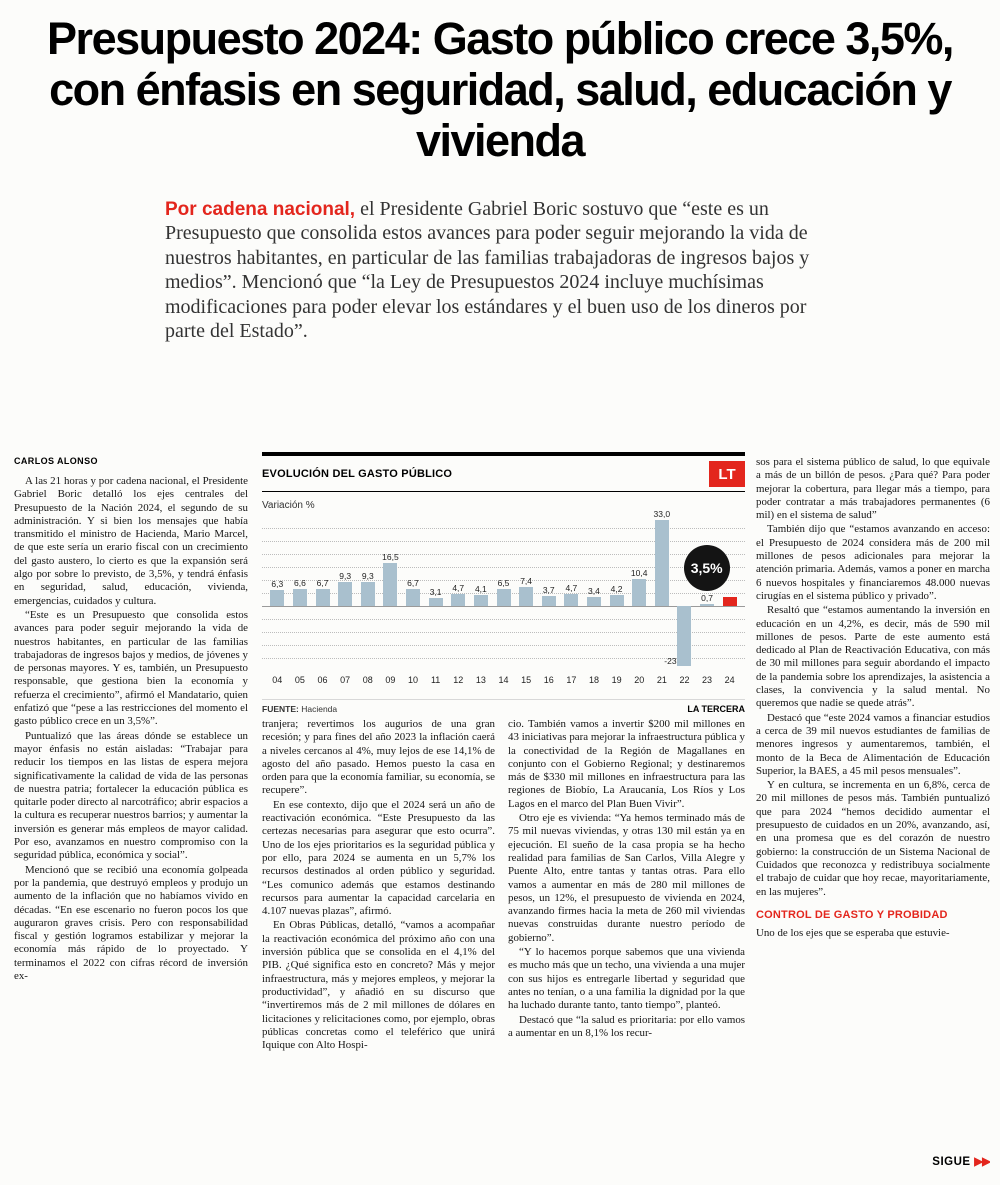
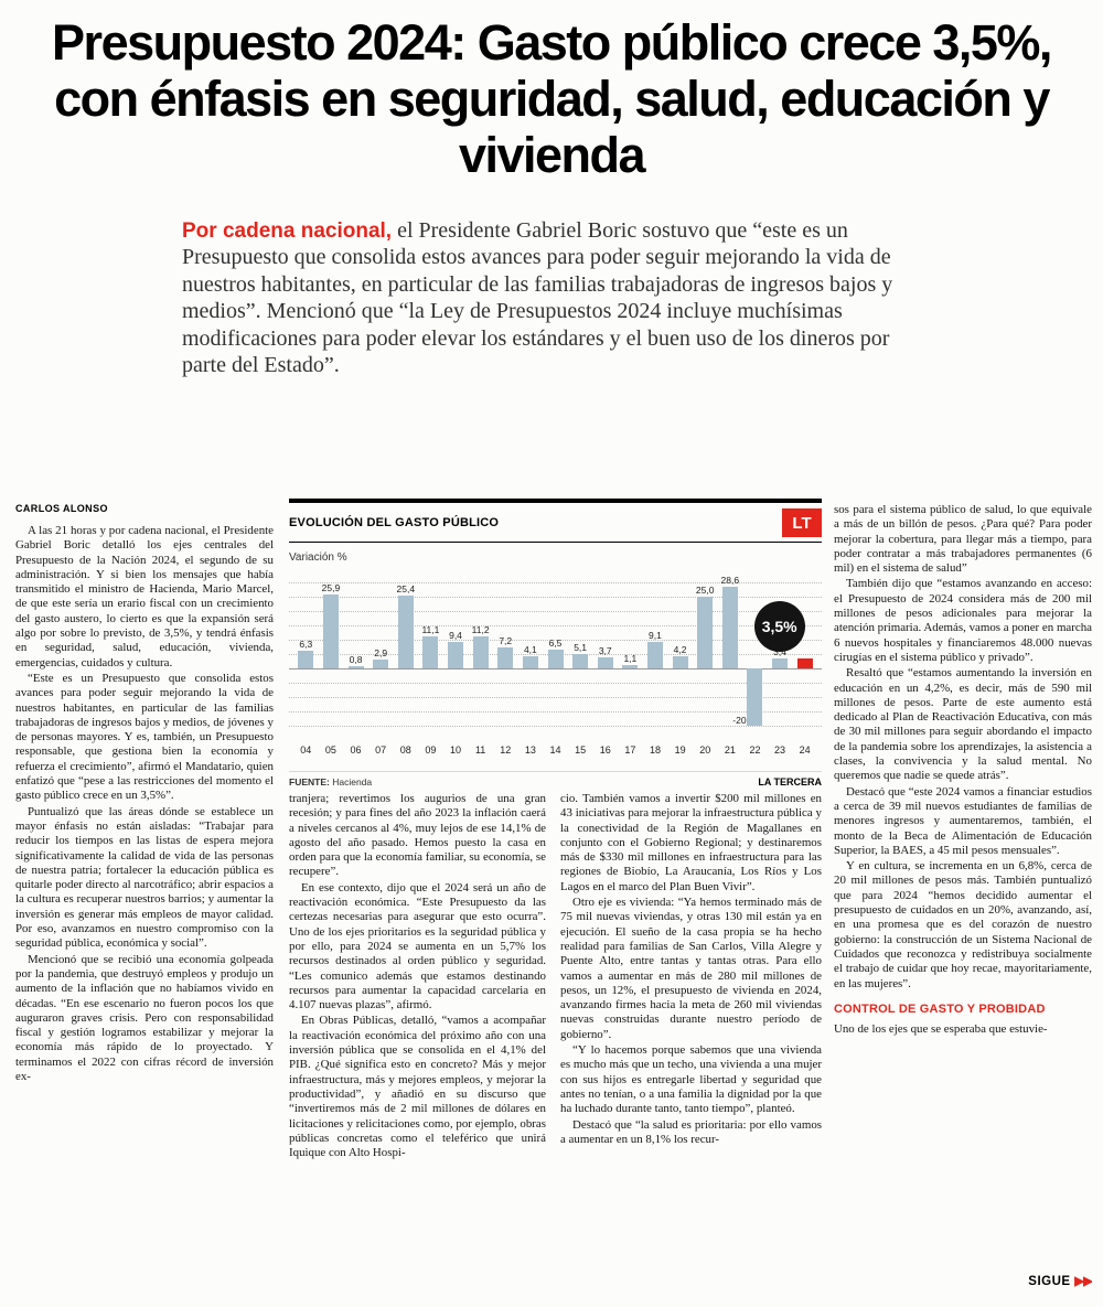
05: 6,6 -> 25,9
06: 6,7 -> 0,8
07: 9,3 -> 2,9
08: 9,3 -> 25,4
09: 16,5 -> 11,1
10: 6,7 -> 9,4
11: 3,1 -> 11,2
12: 4,7 -> 7,2
15: 7,4 -> 5,1
17: 4,7 -> 1,1
18: 3,4 -> 9,1
20: 10,4 -> 25,0
21: 33,0 -> 28,6
22: -23 -> -20
23: 0,7 -> 3,4
